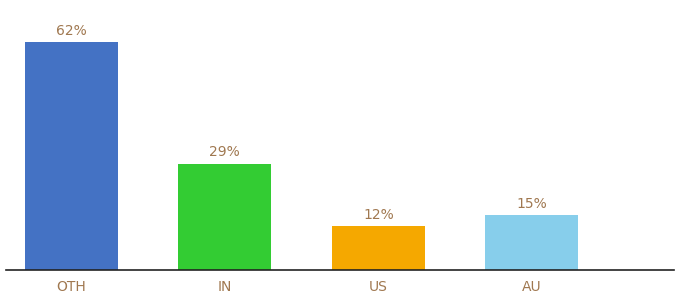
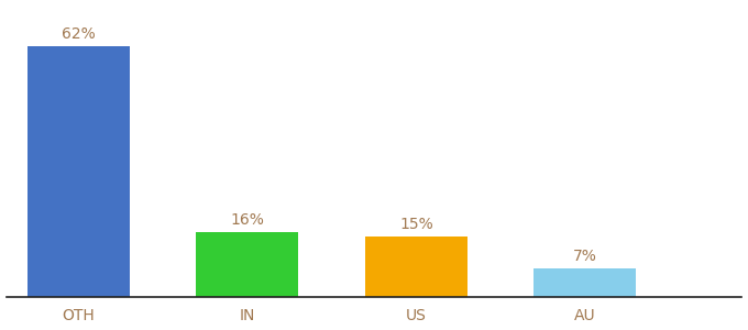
IN: 29% -> 16%
US: 12% -> 15%
AU: 15% -> 7%
